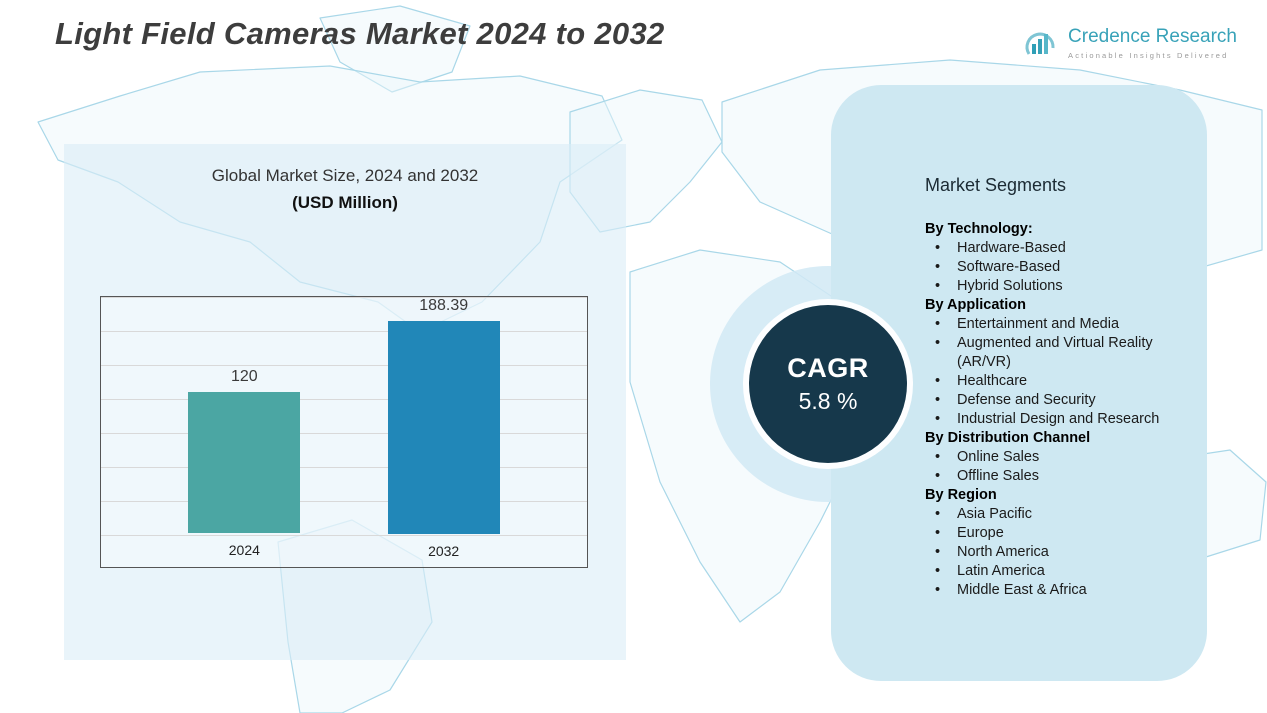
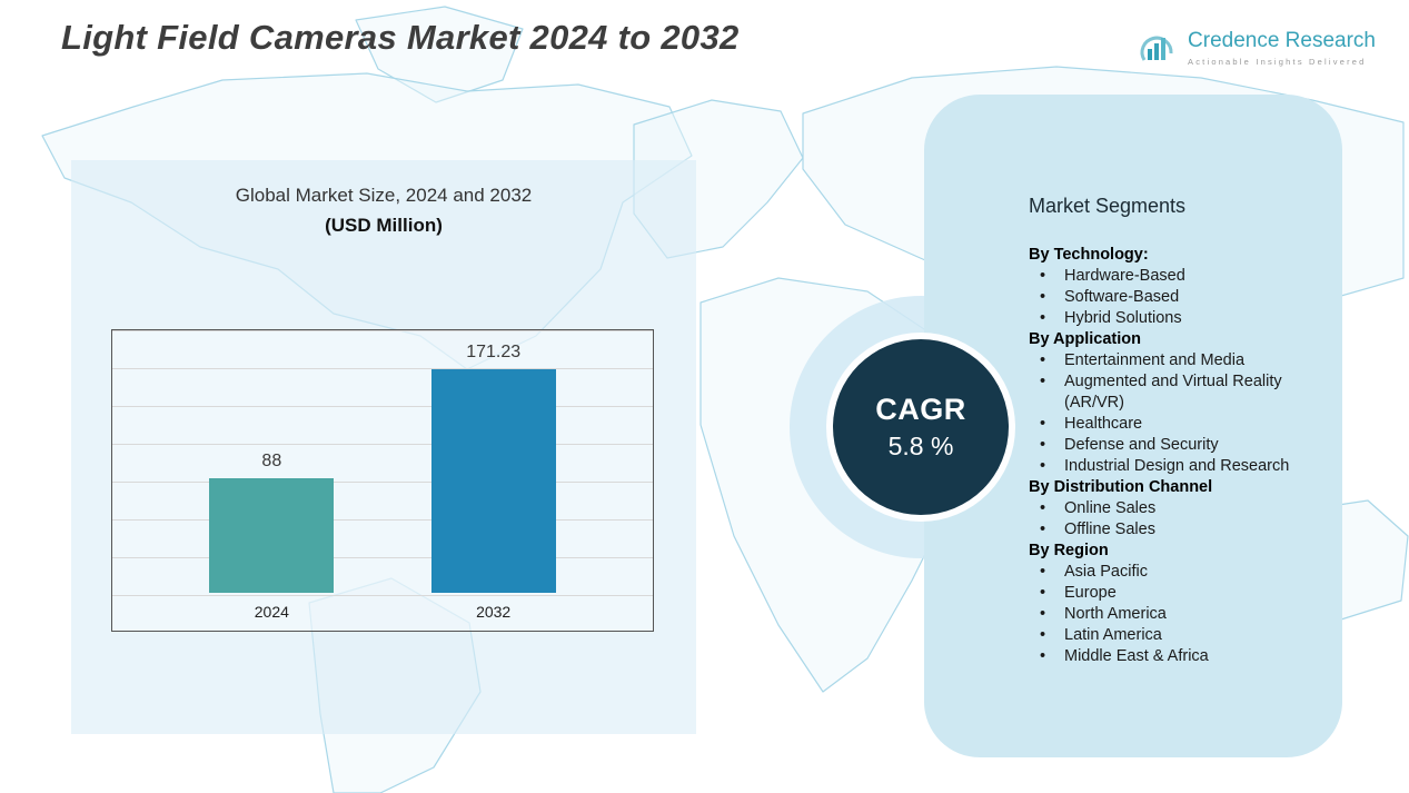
2024: 120 -> 88
2032: 188.39 -> 171.23
